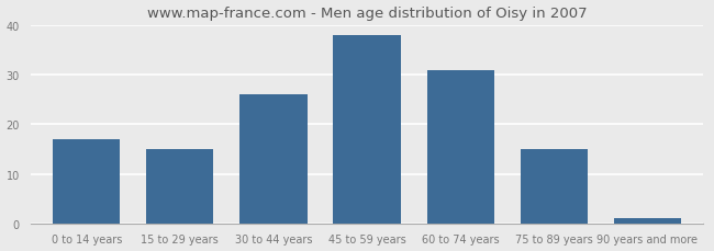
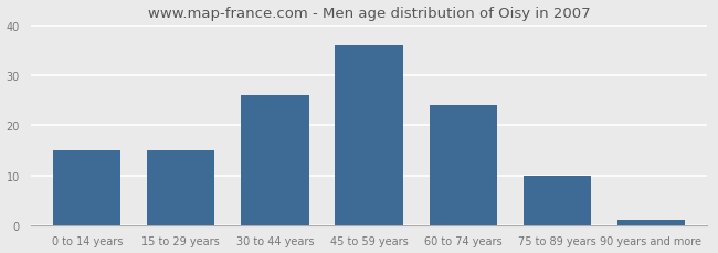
0 to 14 years: 17 -> 15
45 to 59 years: 38 -> 36
60 to 74 years: 31 -> 24
75 to 89 years: 15 -> 10
